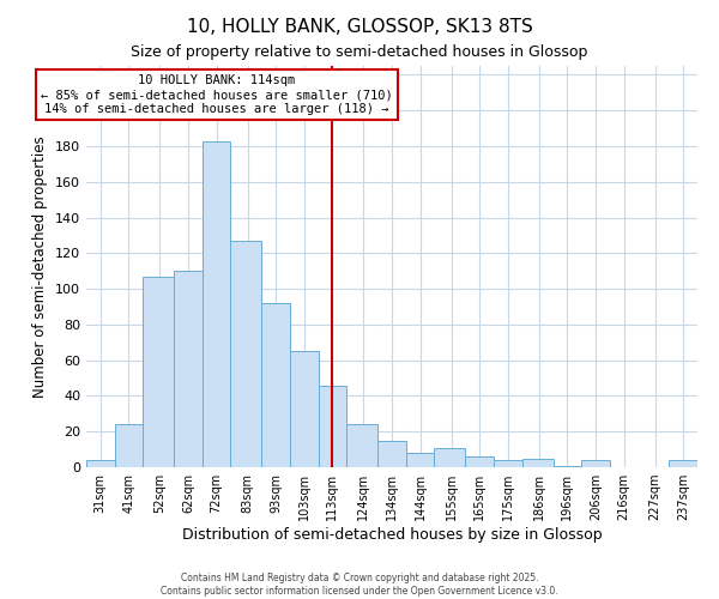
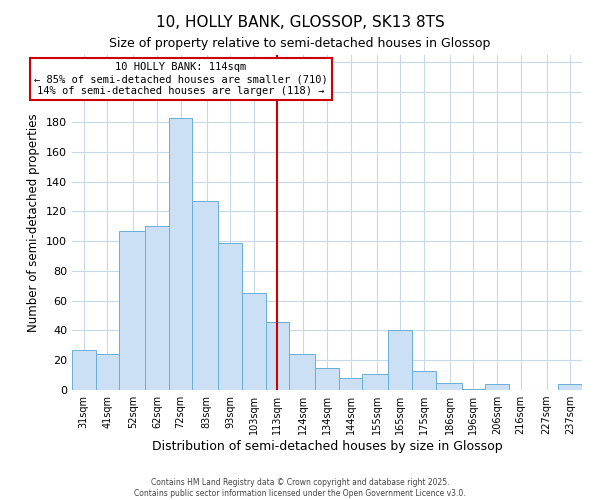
31sqm: 4 -> 27
93sqm: 92 -> 99
165sqm: 6 -> 40
175sqm: 4 -> 13
